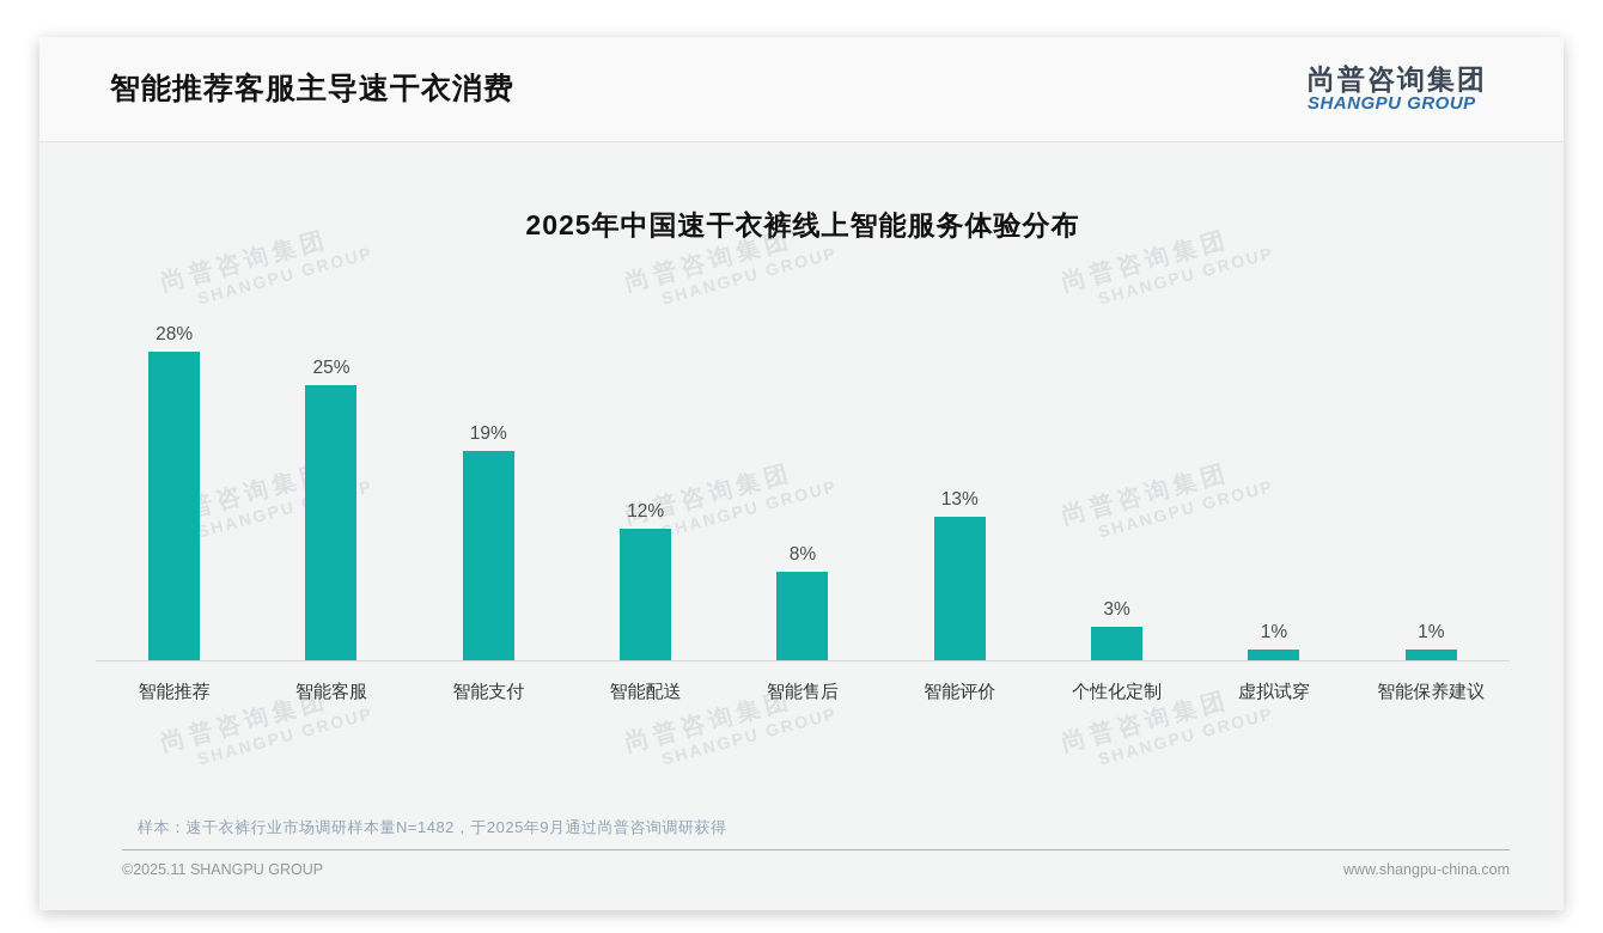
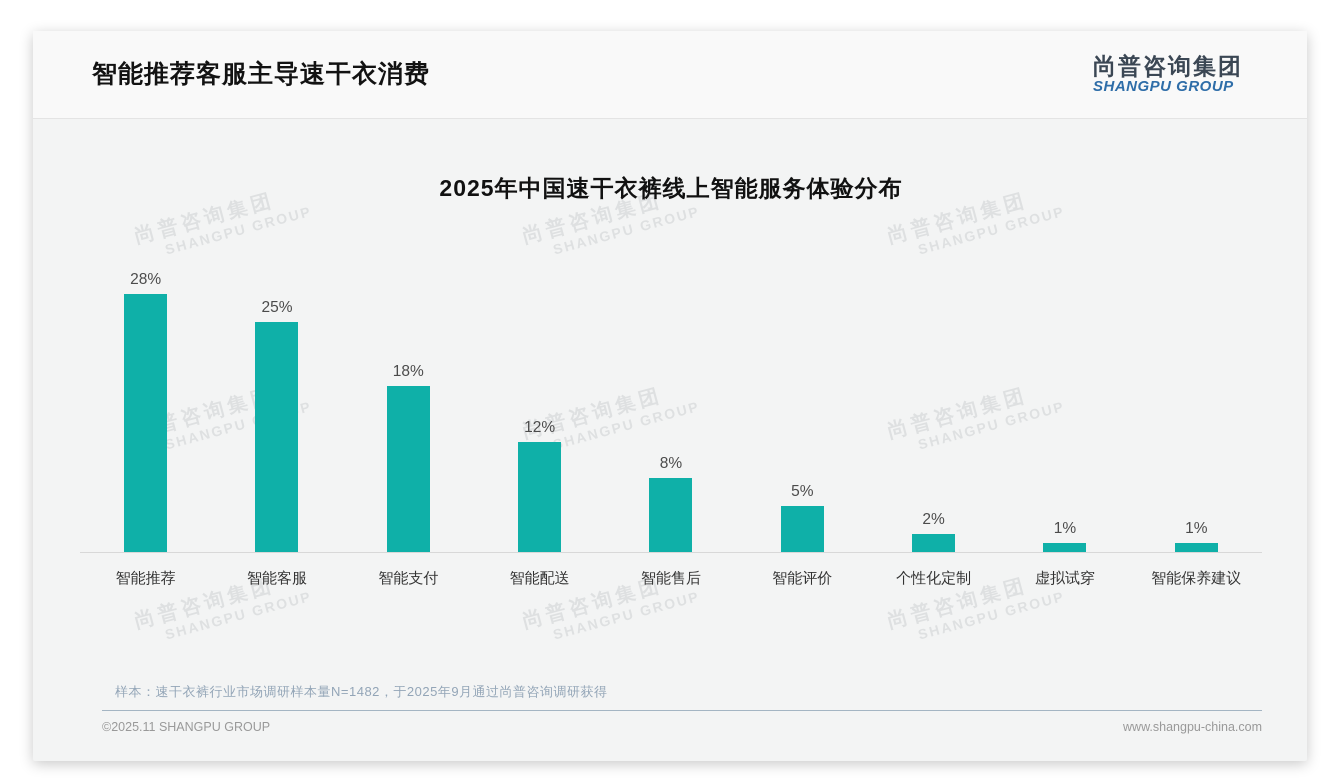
智能支付: 19% -> 18%
智能评价: 13% -> 5%
个性化定制: 3% -> 2%
